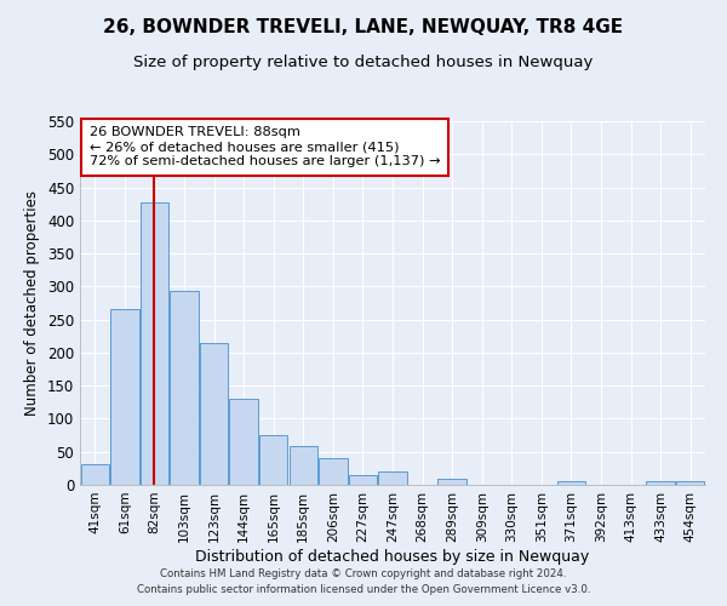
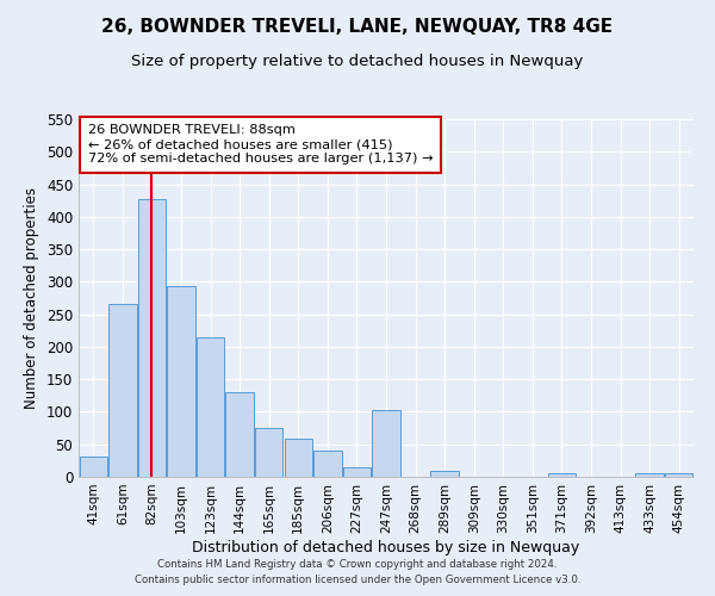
247sqm: 20 -> 102
